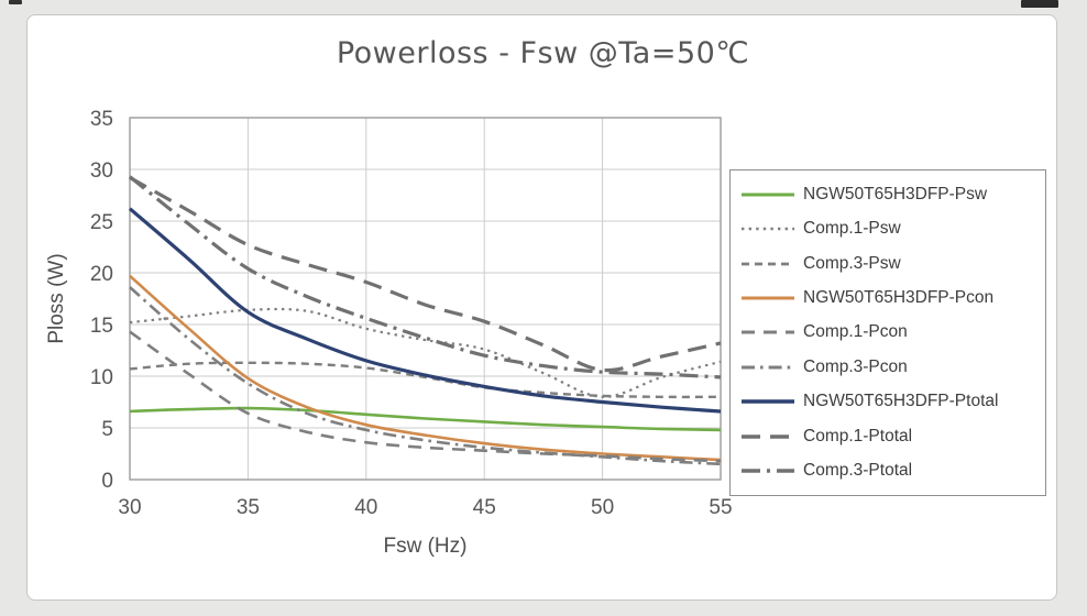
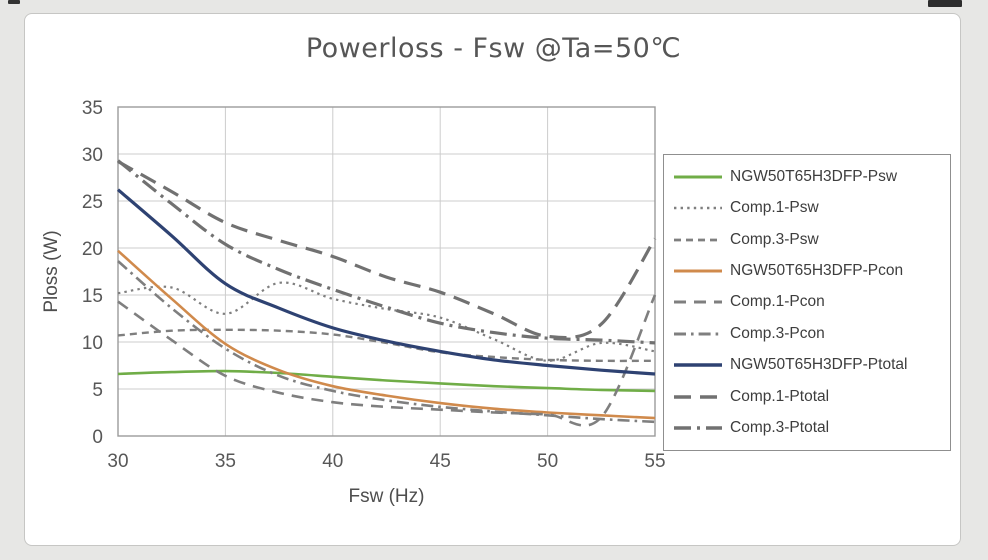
Comp.1-Psw/35: 16 -> 13
Comp.1-Psw/55: 11 -> 9
Comp.1-Pcon/55: 2 -> 15
Comp.1-Ptotal/55: 13 -> 21
